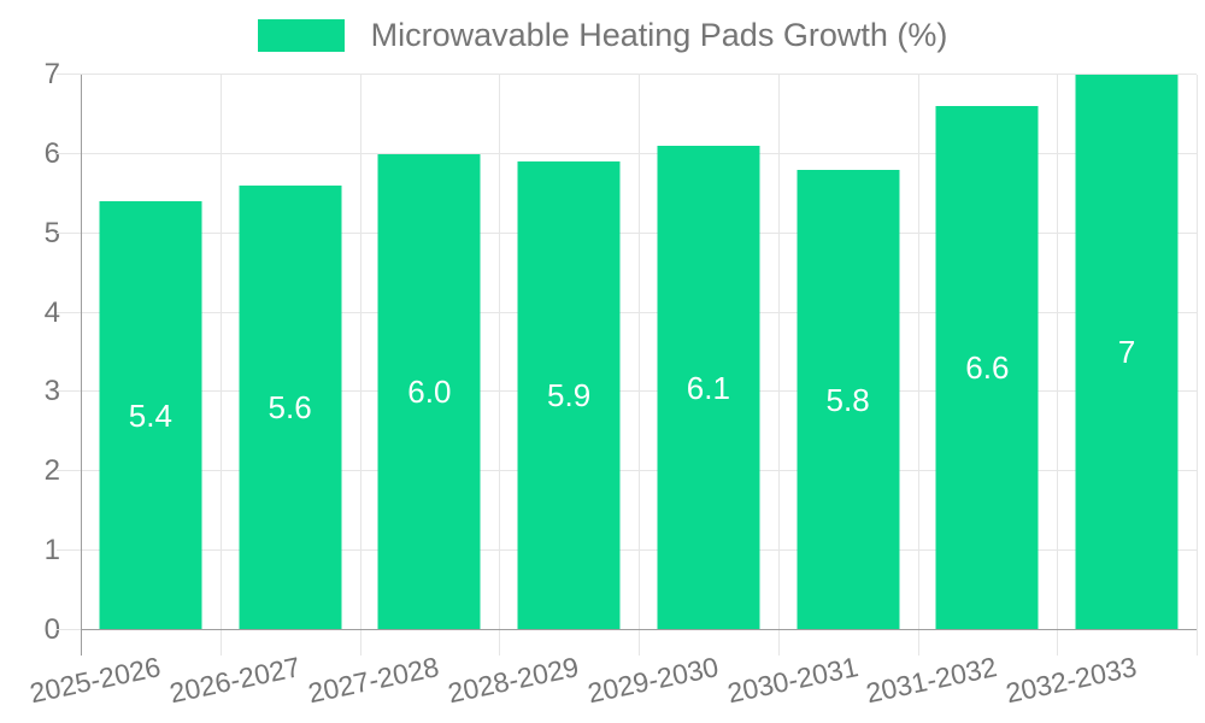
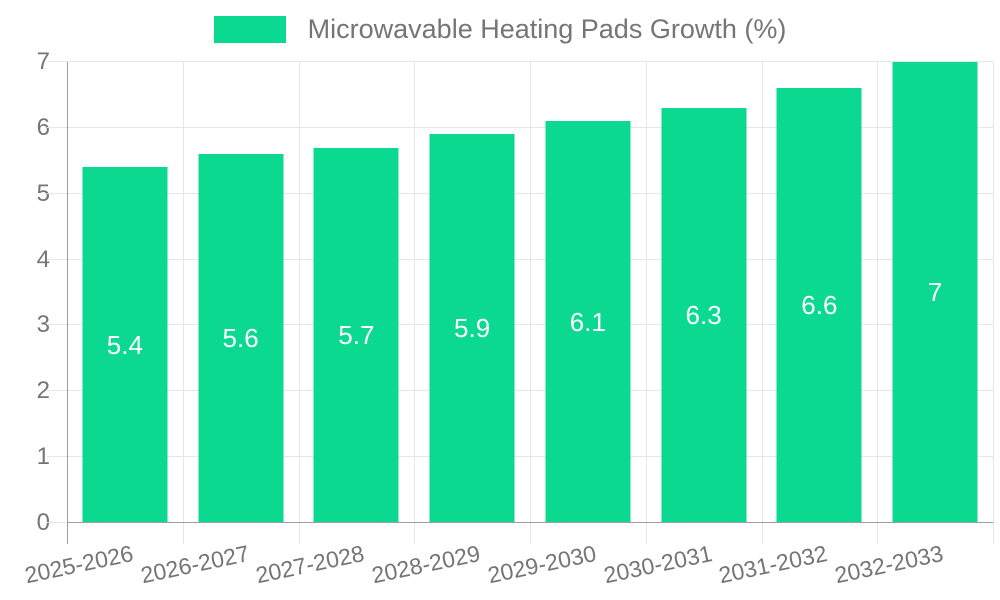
2027-2028: 6.0 -> 5.7
2030-2031: 5.8 -> 6.3
